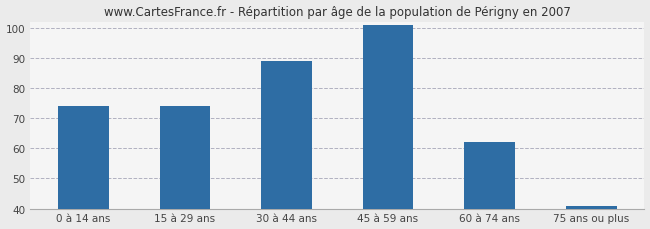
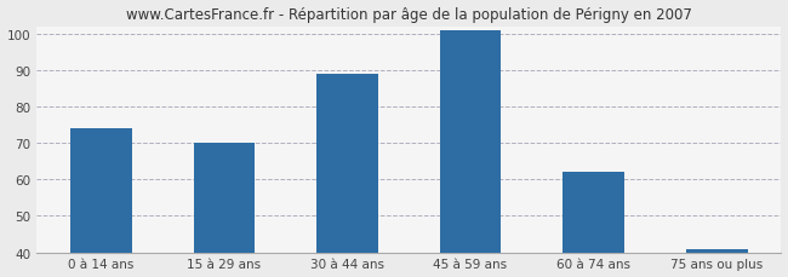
15 à 29 ans: 74 -> 70
